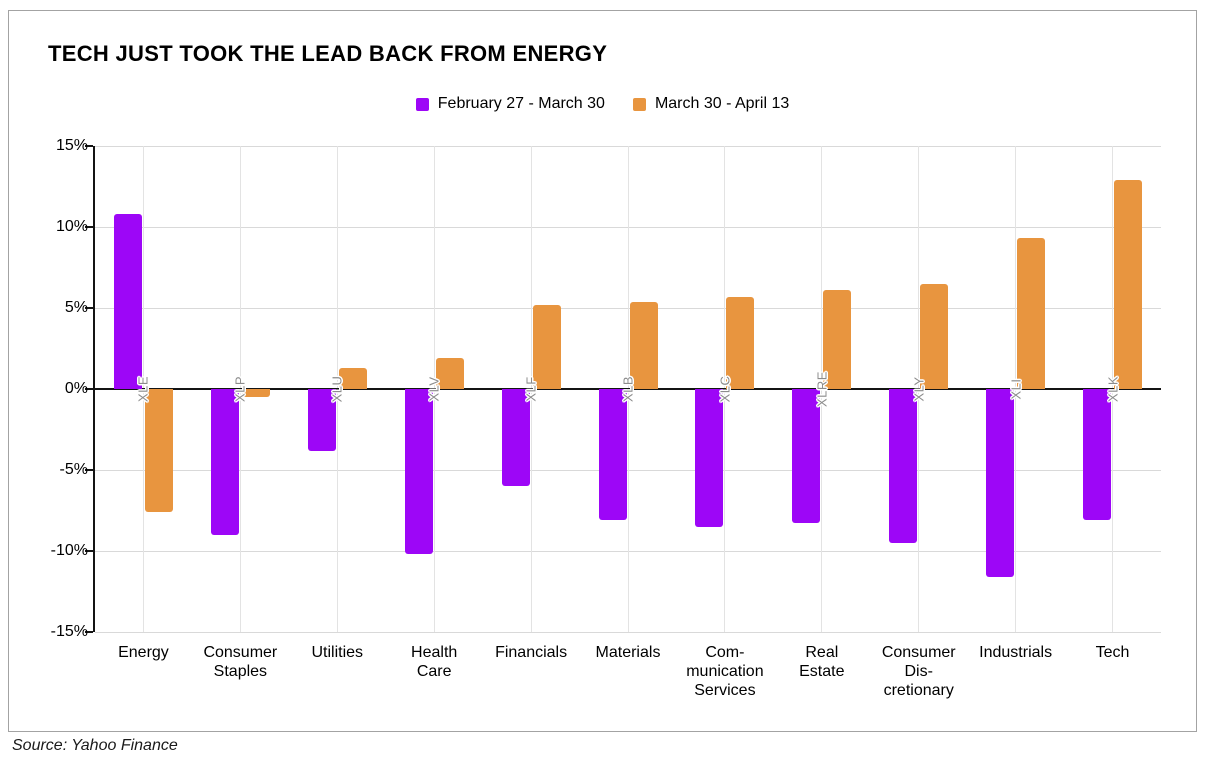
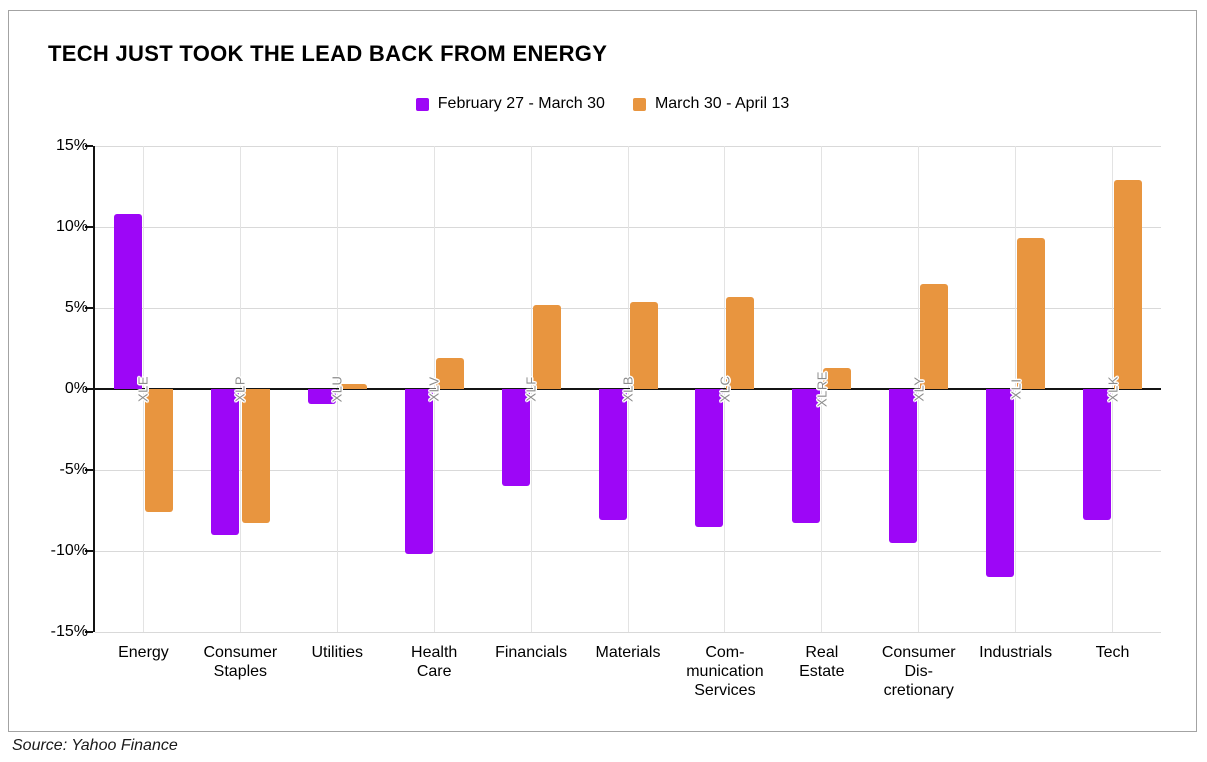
March 30 - April 13/Consumer Staples: -0.5% -> -8.3%
February 27 - March 30/Utilities: -3.8% -> -0.9%
March 30 - April 13/Utilities: 1.3% -> 0.3%
March 30 - April 13/Real Estate: 6.1% -> 1.3%
